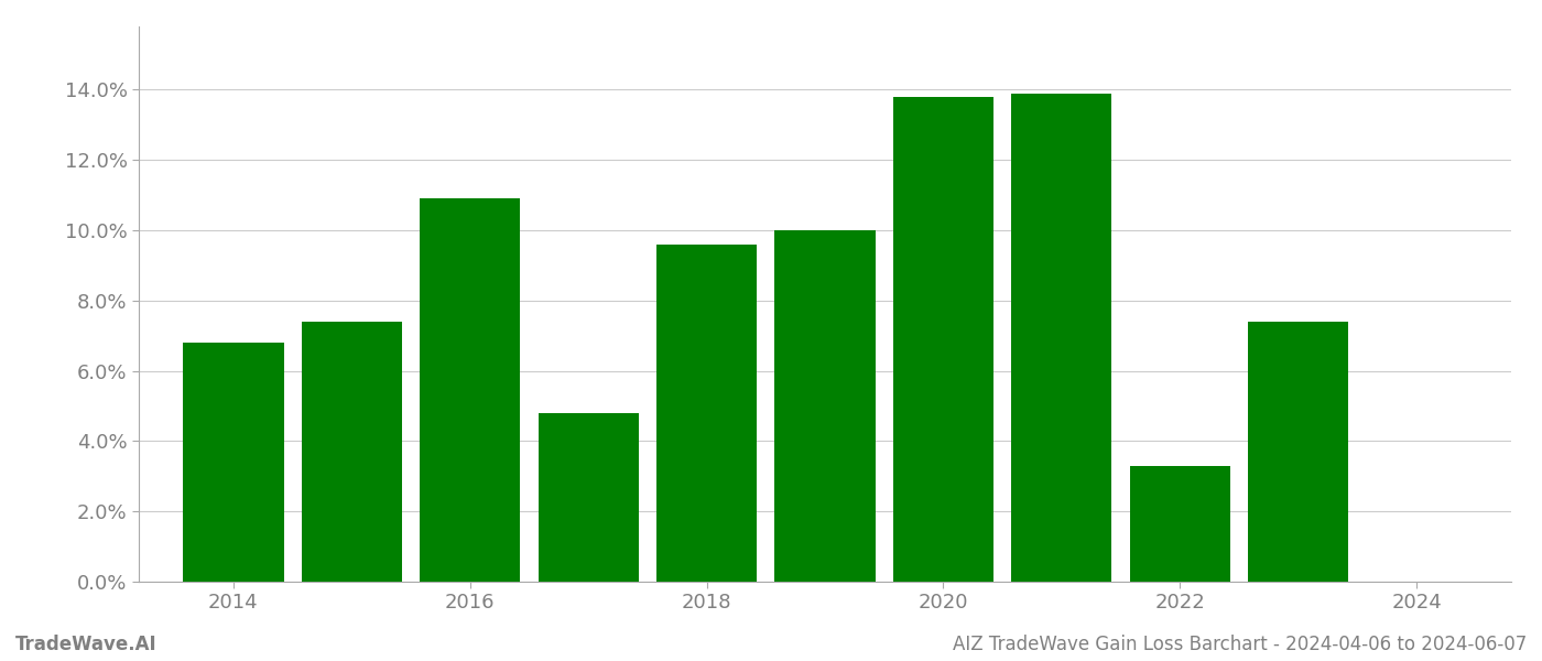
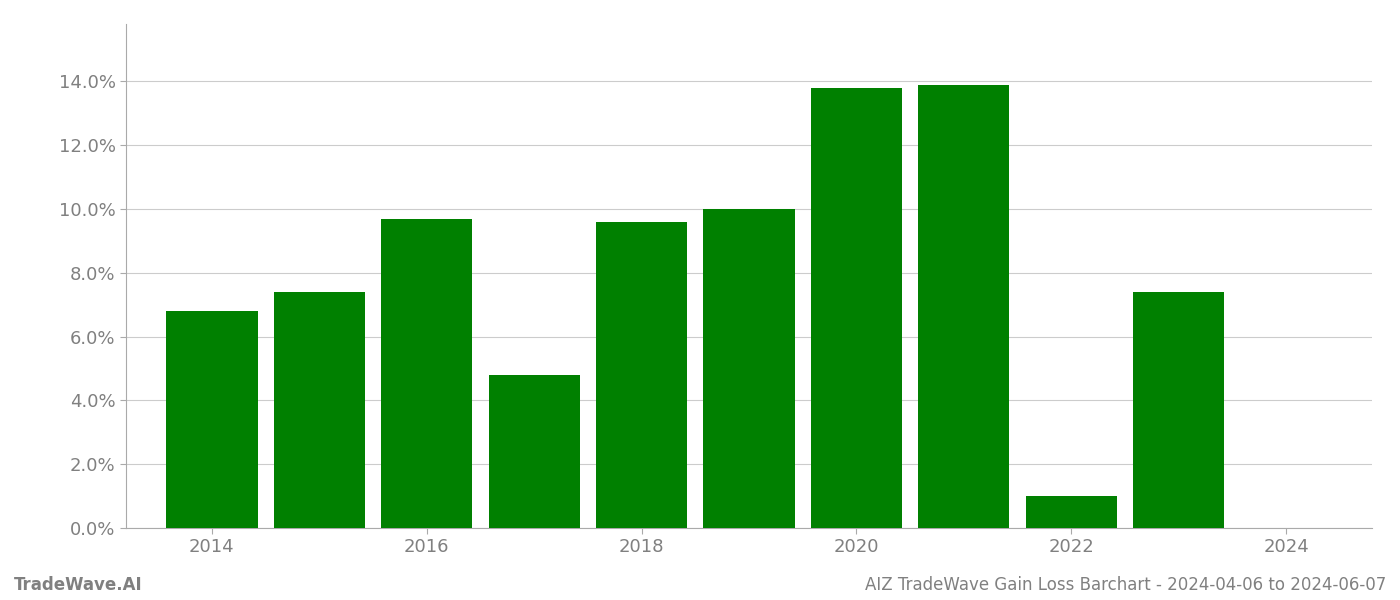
2016: 10.9% -> 9.7%
2022: 3.3% -> 1.0%
